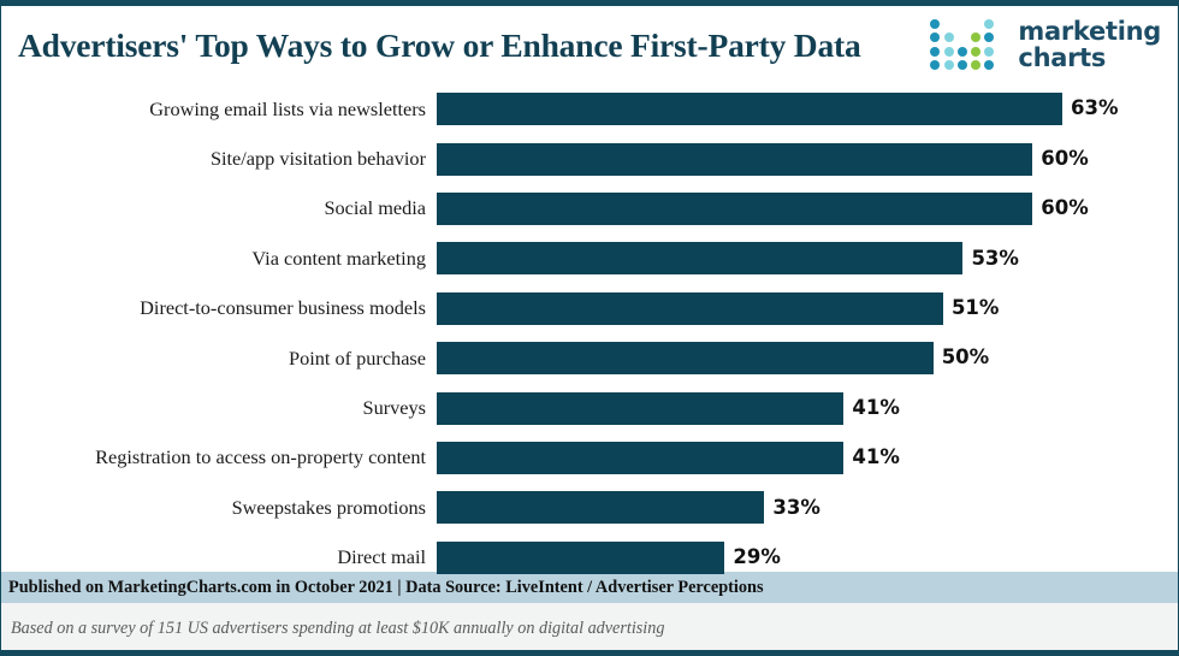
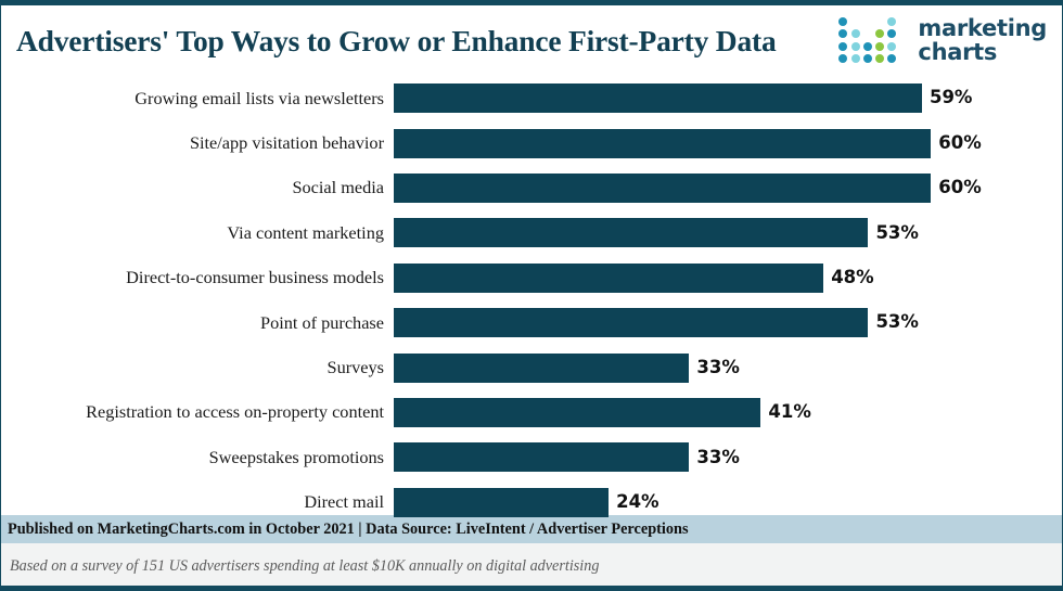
Growing email lists via newsletters: 63% -> 59%
Direct-to-consumer business models: 51% -> 48%
Point of purchase: 50% -> 53%
Surveys: 41% -> 33%
Direct mail: 29% -> 24%
